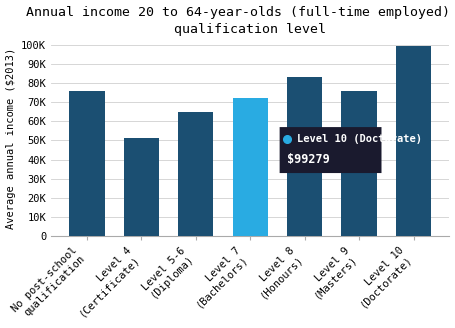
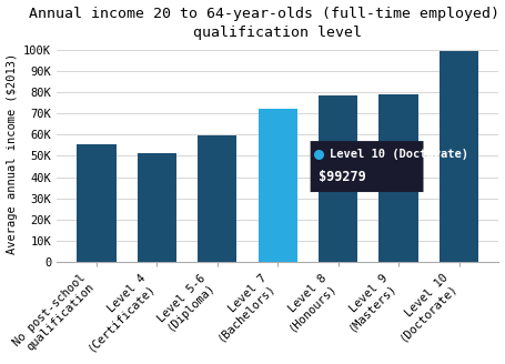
No post-school qualification: 76K -> 56K
Level 5-6 (Diploma): 65K -> 60K
Level 8 (Honours): 83K -> 78K
Level 9 (Masters): 76K -> 79K
